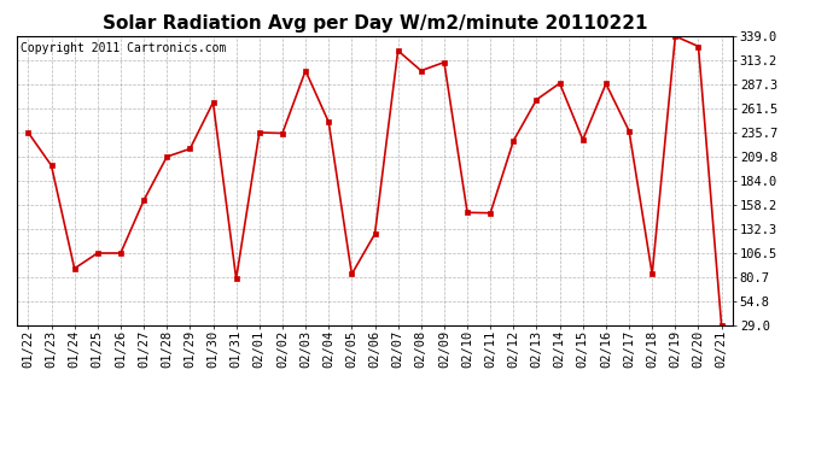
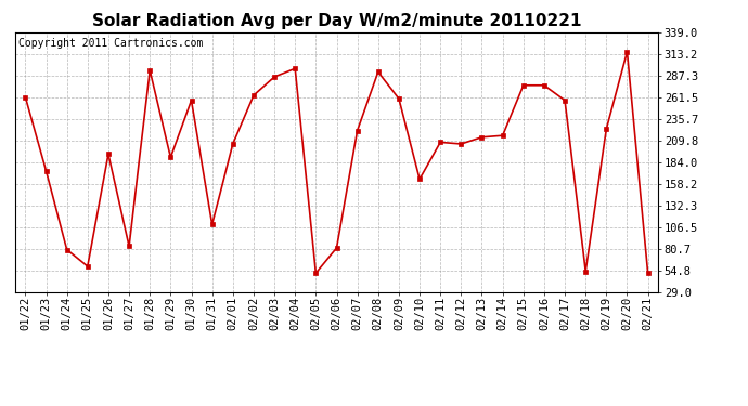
01/22: 236 -> 262
01/23: 200 -> 174
01/24: 90 -> 80
01/25: 106 -> 60
01/26: 106 -> 194
01/27: 163 -> 84
01/28: 210 -> 294
01/29: 218 -> 190
01/30: 268 -> 258
01/31: 79 -> 110
02/01: 236 -> 206
02/02: 235 -> 264
02/03: 302 -> 286
02/04: 247 -> 296
02/05: 84 -> 52
02/06: 127 -> 82
02/07: 324 -> 222
02/08: 302 -> 292
02/09: 311 -> 260
02/10: 150 -> 164
02/11: 150 -> 208
02/12: 227 -> 206
02/13: 271 -> 214
02/14: 288 -> 216
02/15: 228 -> 276
02/16: 288 -> 276
02/17: 238 -> 258
02/18: 84 -> 54
02/19: 339 -> 224
02/20: 328 -> 316
02/21: 29 -> 52
